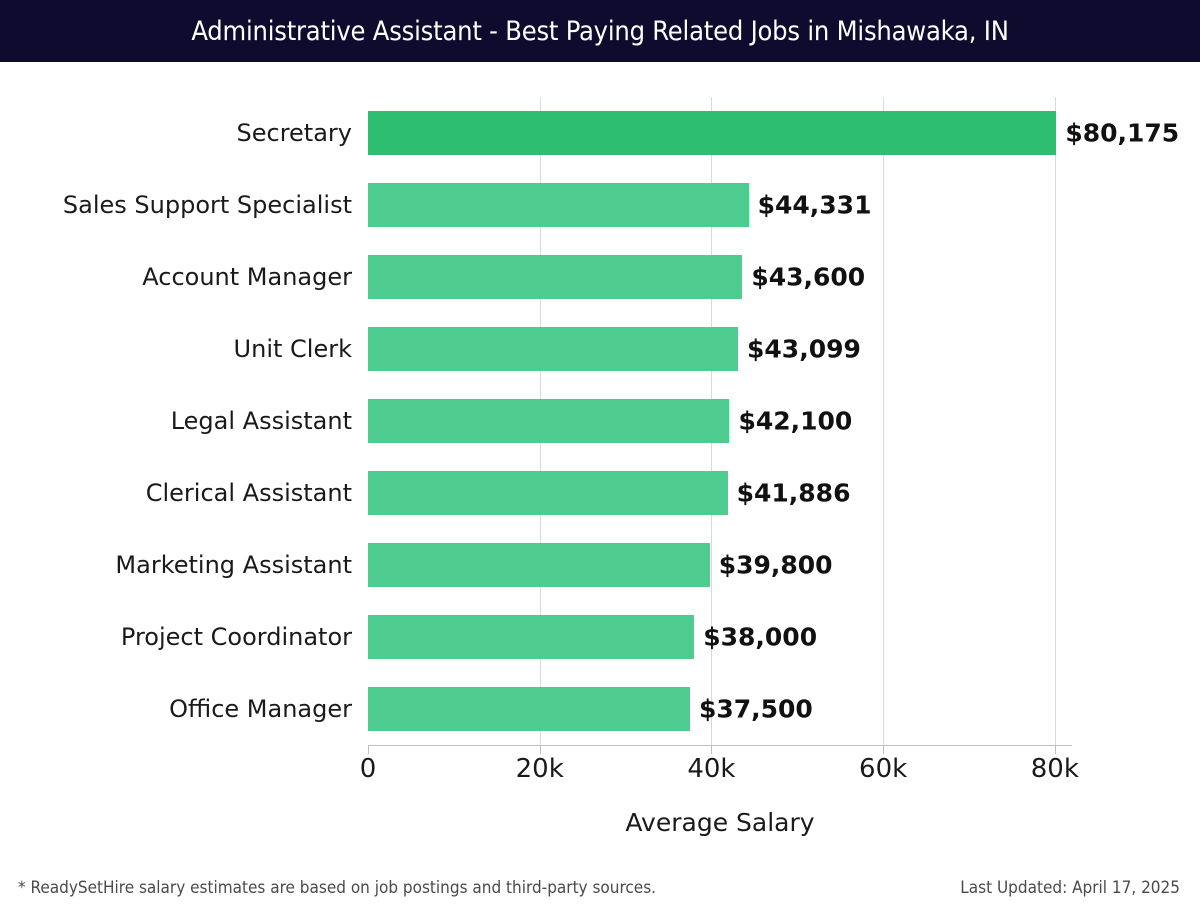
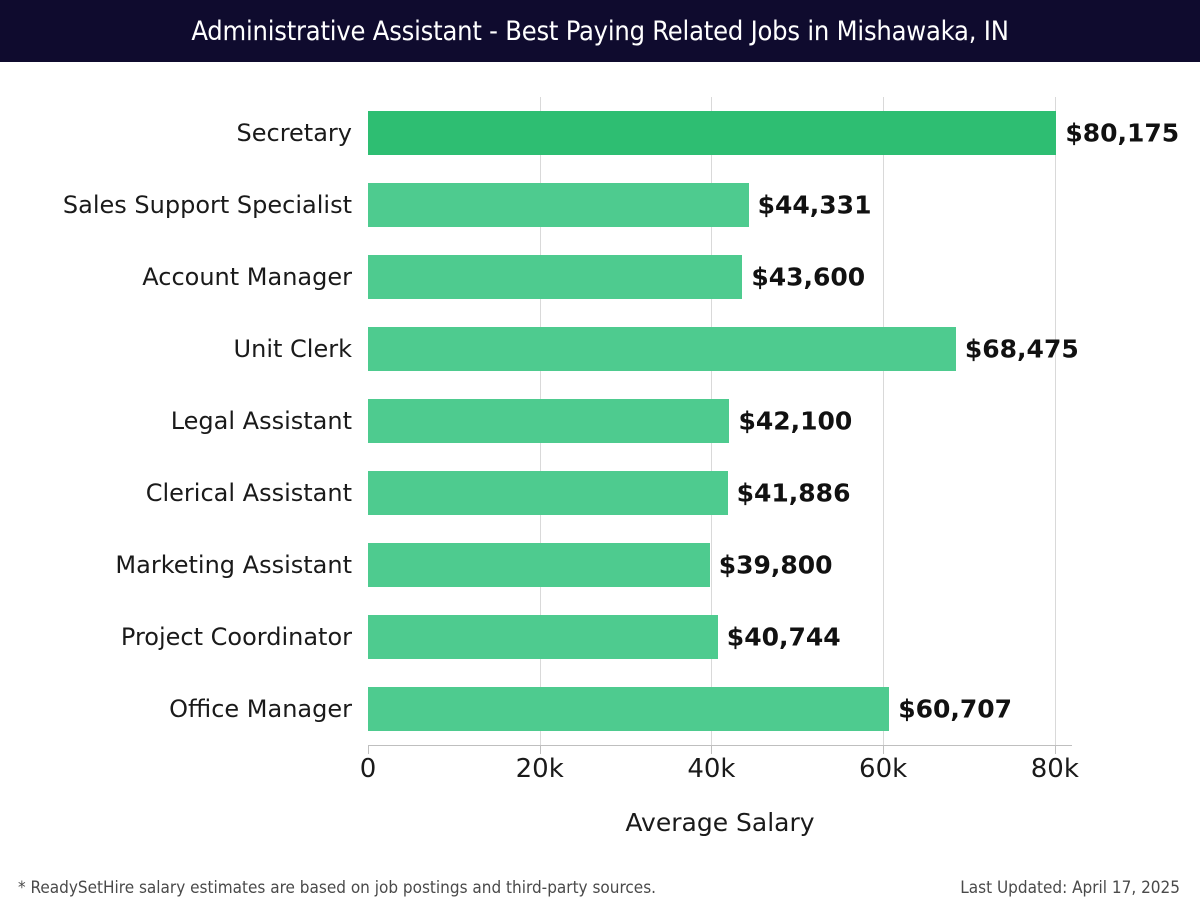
Unit Clerk: $43,099 -> $68,475
Project Coordinator: $38,000 -> $40,744
Office Manager: $37,500 -> $60,707
